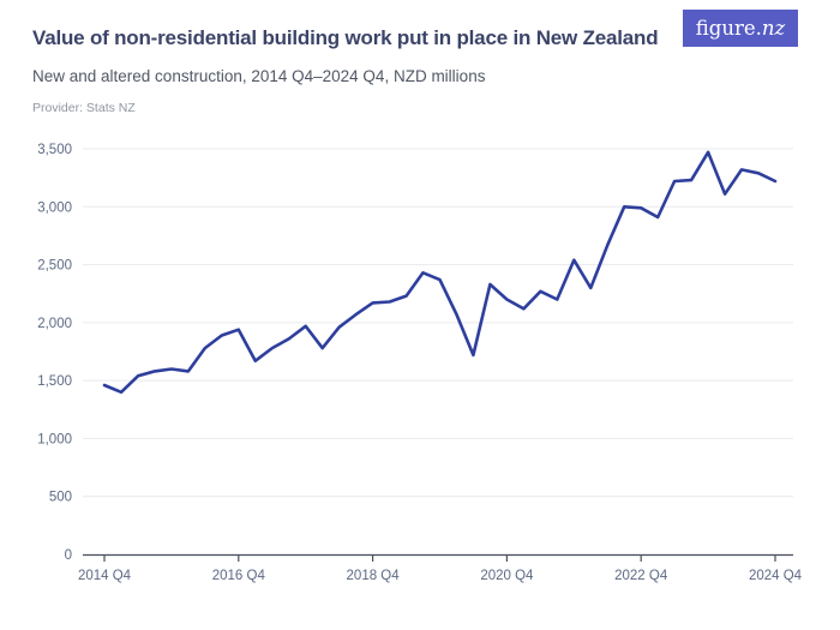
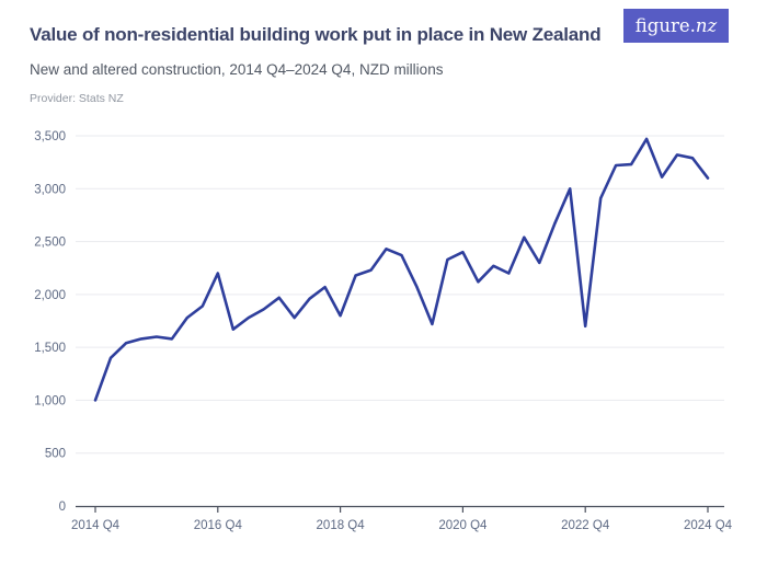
2014 Q4: 1500 -> 1000
2016 Q4: 1900 -> 2200
2018 Q4: 2200 -> 1800
2020 Q4: 2200 -> 2400
2022 Q4: 3000 -> 1700
2024 Q4: 3200 -> 3100
